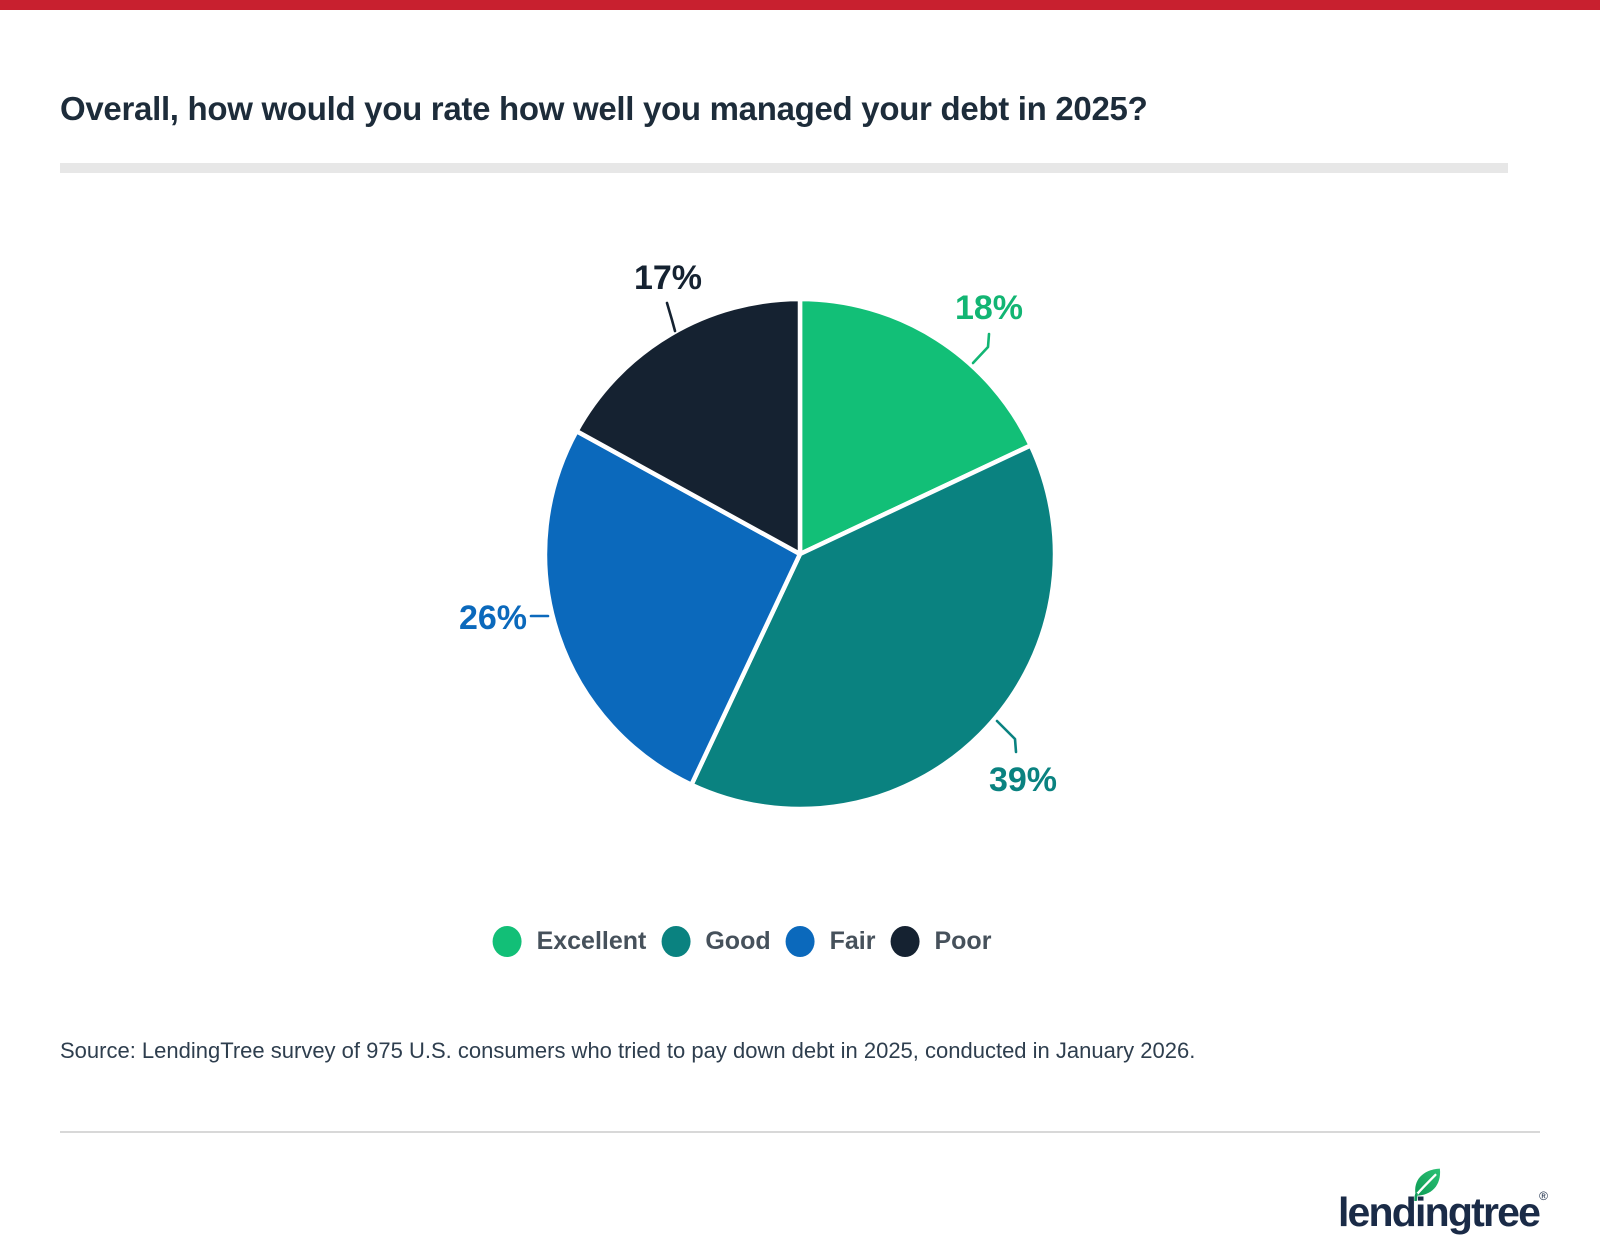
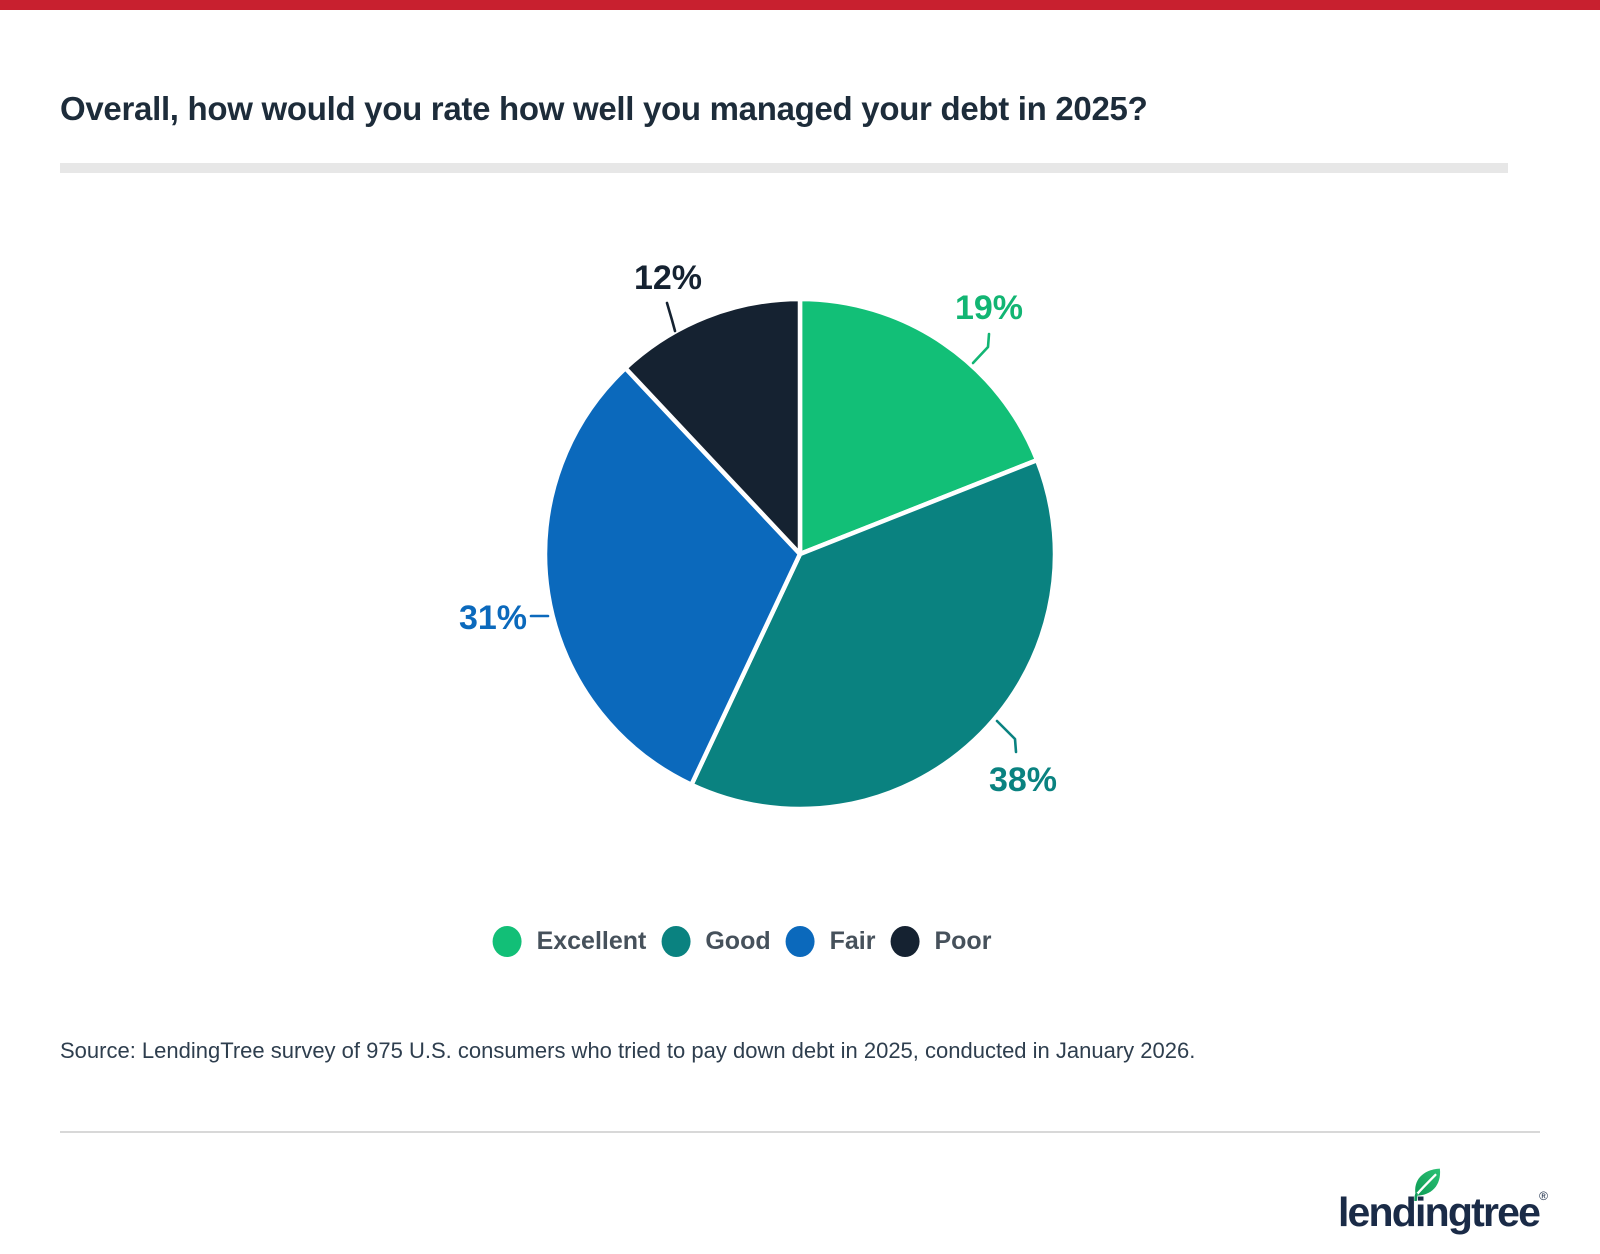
Excellent: 18% -> 19%
Good: 39% -> 38%
Fair: 26% -> 31%
Poor: 17% -> 12%
